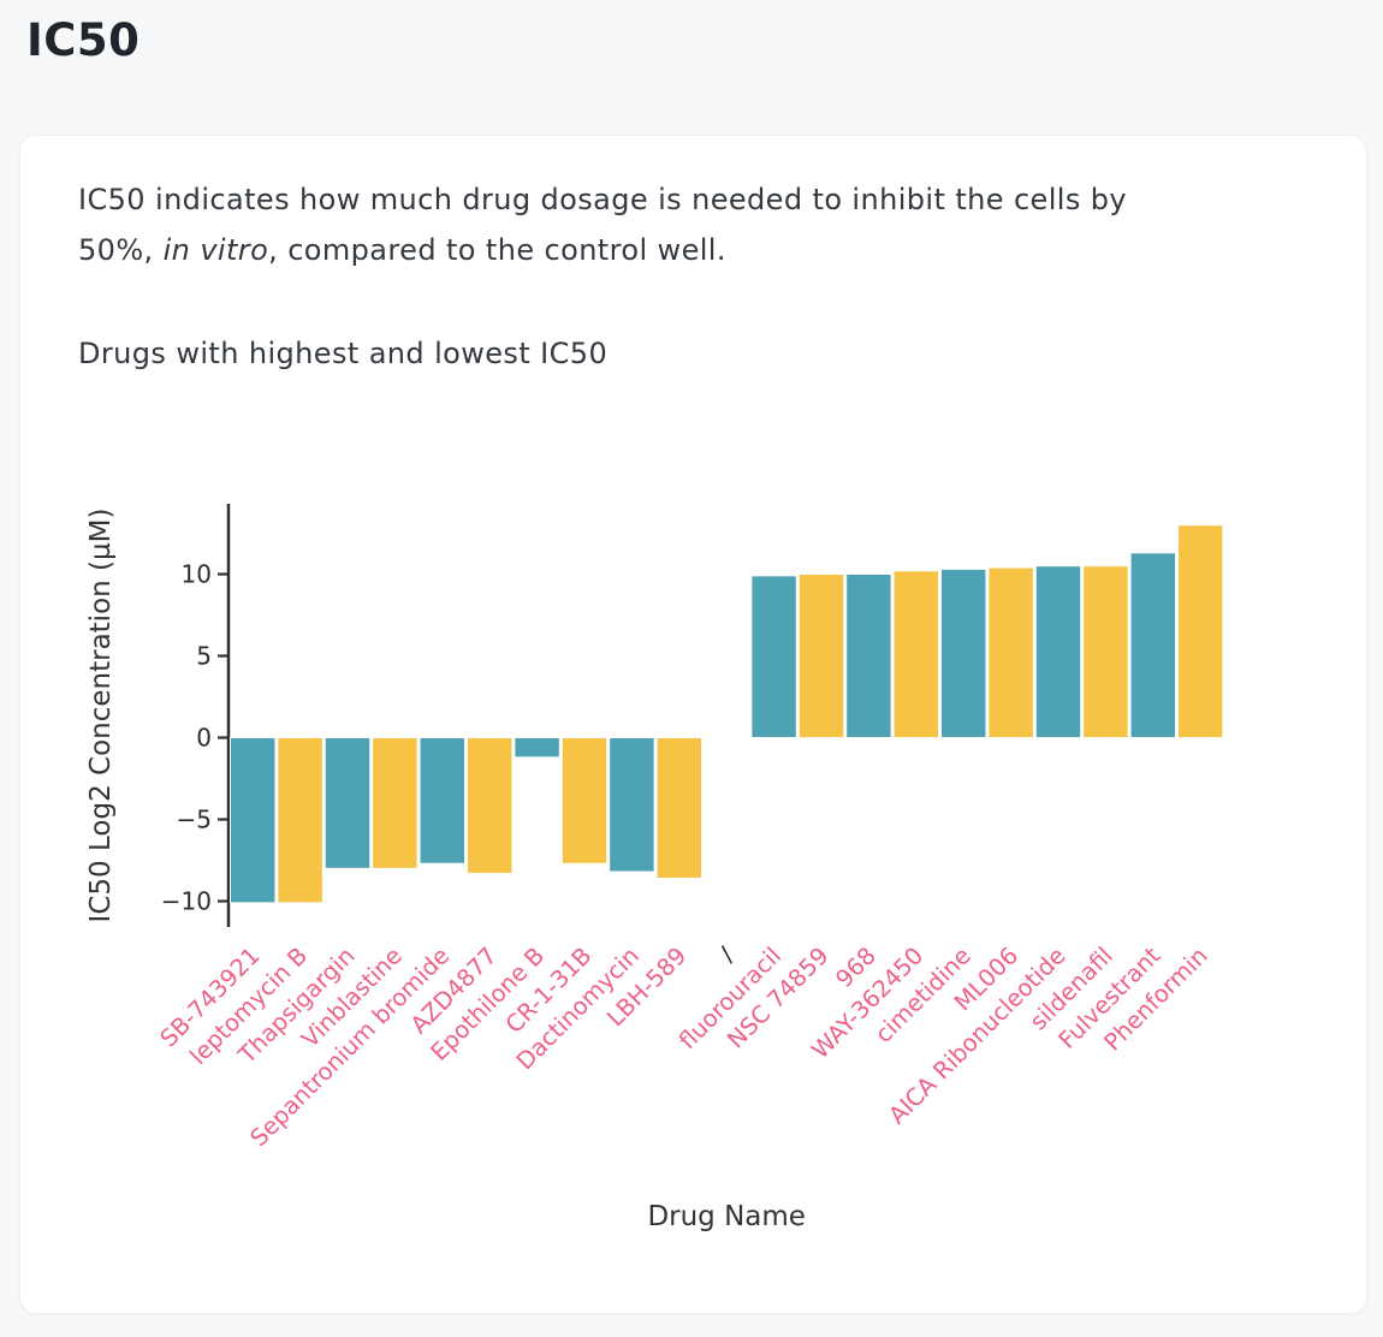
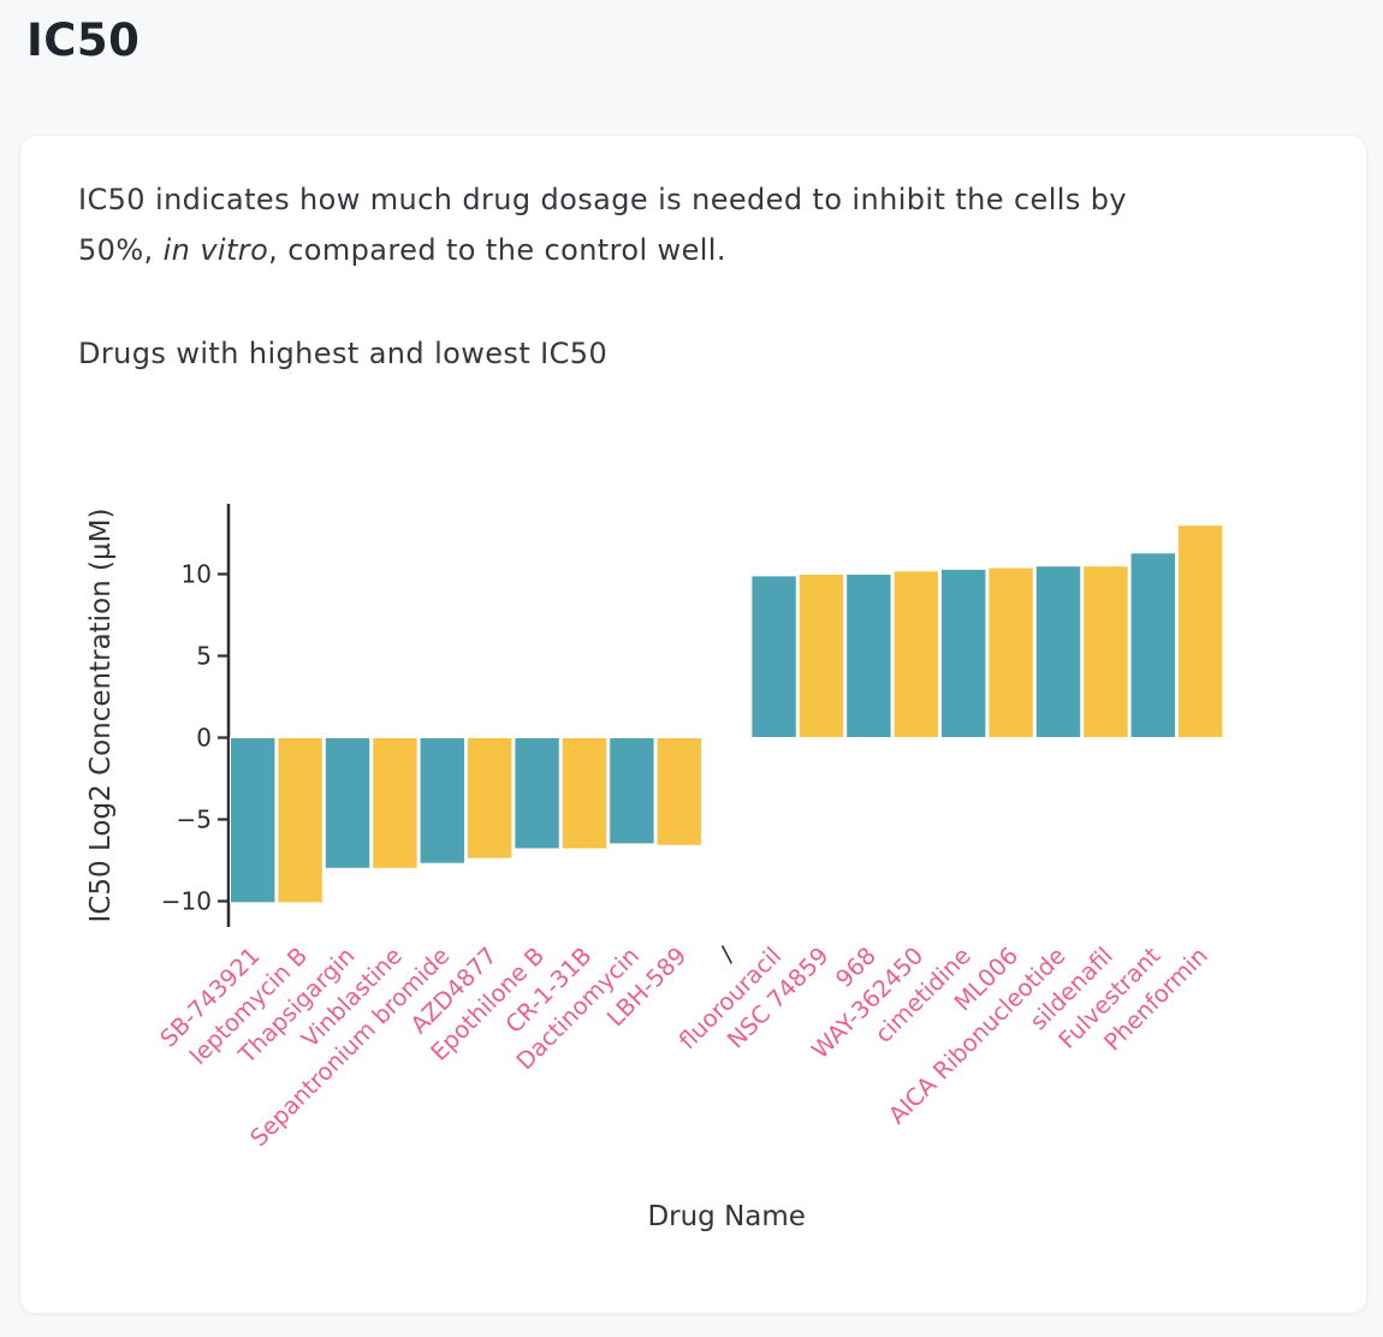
AZD4877: -8.3 -> -7.4
Epothilone B: -1.2 -> -6.8
CR-1-31B: -7.7 -> -6.8
Dactinomycin: -8.2 -> -6.5
LBH-589: -8.6 -> -6.6
